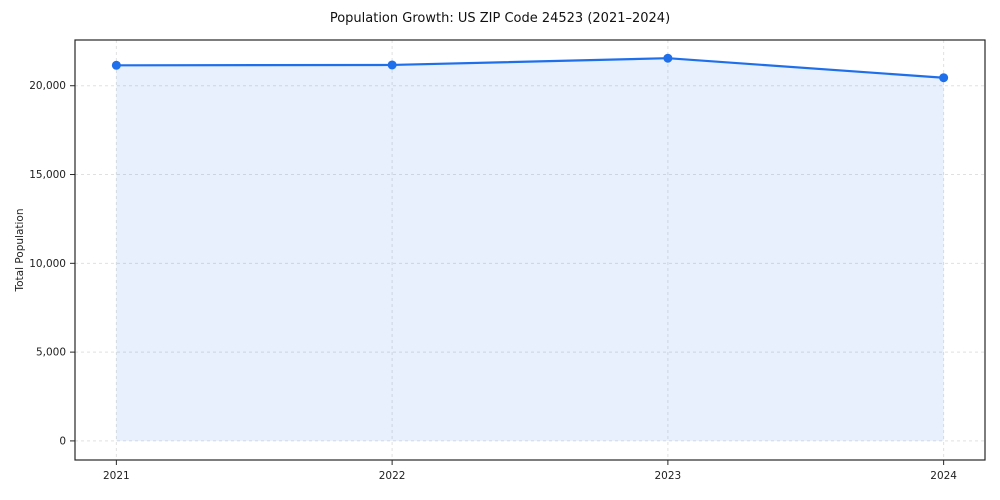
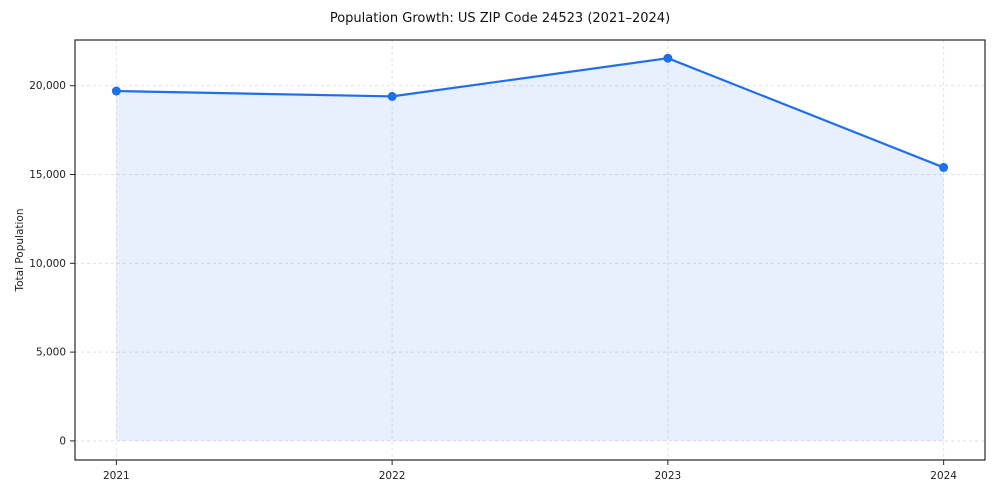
2021: 21200 -> 19700
2022: 21200 -> 19400
2024: 20400 -> 15400
